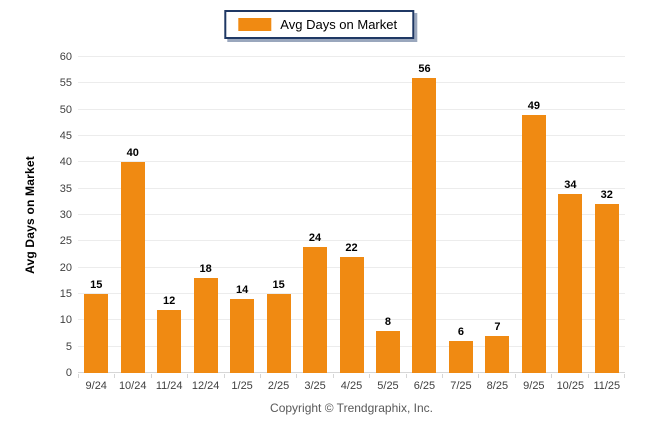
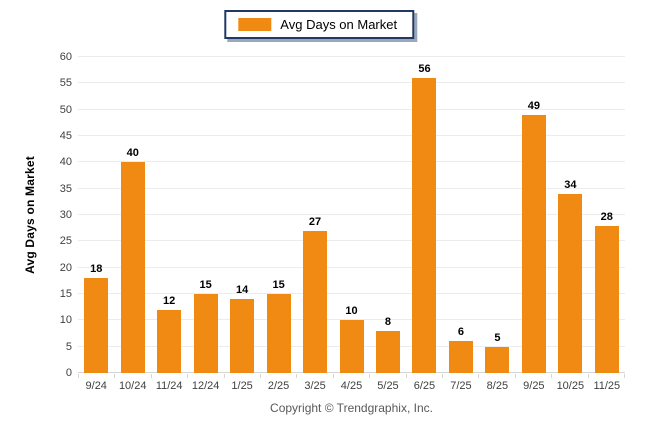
9/24: 15 -> 18
12/24: 18 -> 15
3/25: 24 -> 27
4/25: 22 -> 10
8/25: 7 -> 5
11/25: 32 -> 28
